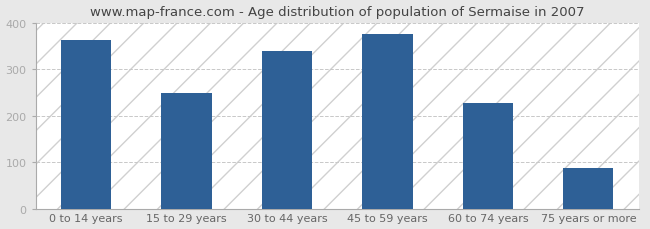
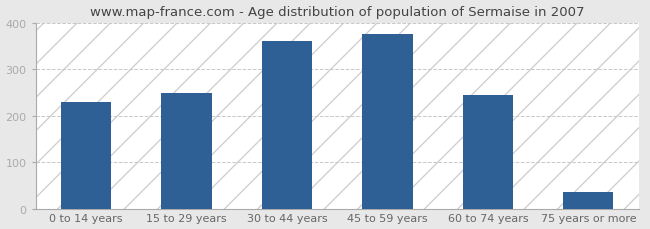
0 to 14 years: 363 -> 230
30 to 44 years: 339 -> 360
60 to 74 years: 228 -> 245
75 years or more: 88 -> 35
